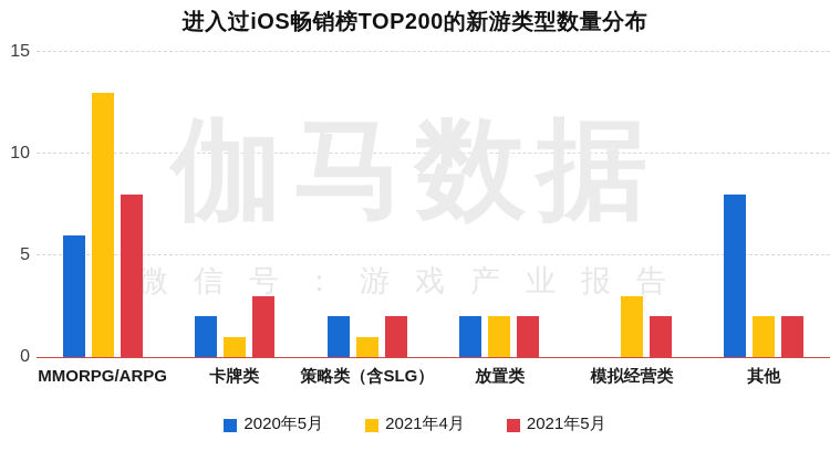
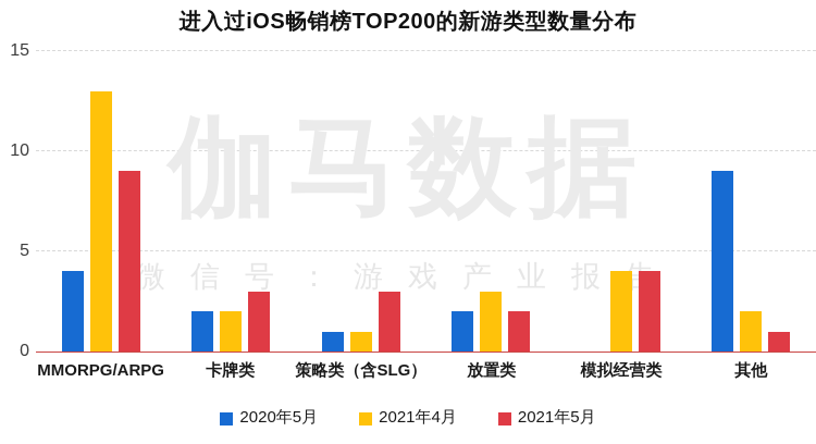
2020年5月/MMORPG/ARPG: 6 -> 4
2021年5月/MMORPG/ARPG: 8 -> 9
2021年4月/卡牌类: 1 -> 2
2020年5月/策略类（含SLG）: 2 -> 1
2021年5月/策略类（含SLG）: 2 -> 3
2021年4月/放置类: 2 -> 3
2021年4月/模拟经营类: 3 -> 4
2021年5月/模拟经营类: 2 -> 4
2020年5月/其他: 8 -> 9
2021年5月/其他: 2 -> 1
